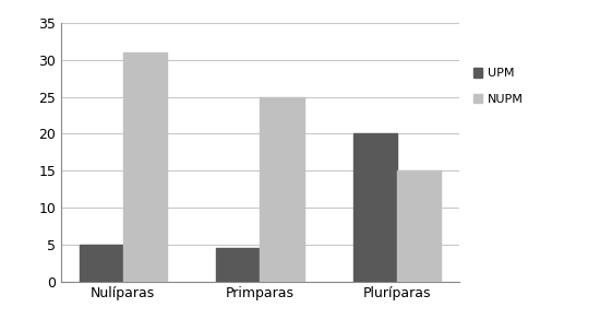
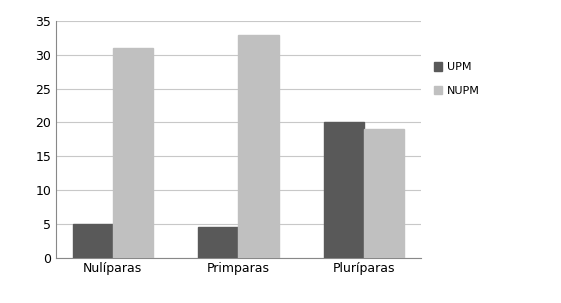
NUPM/Primparas: 25 -> 33
NUPM/Pluríparas: 15 -> 19
